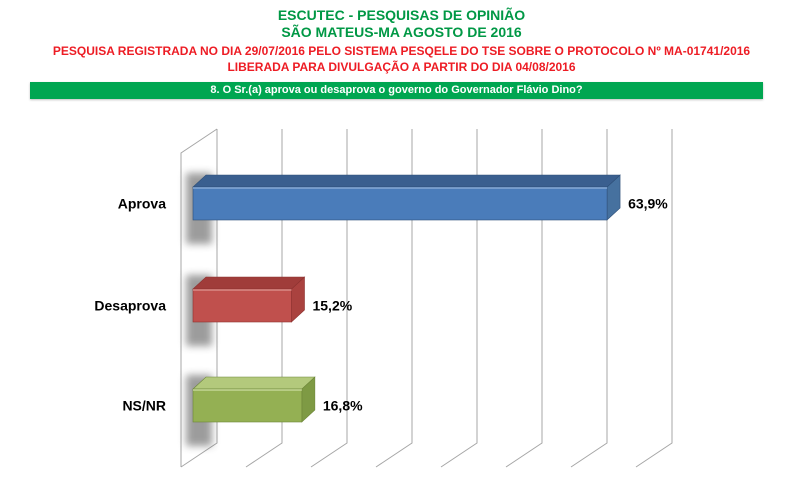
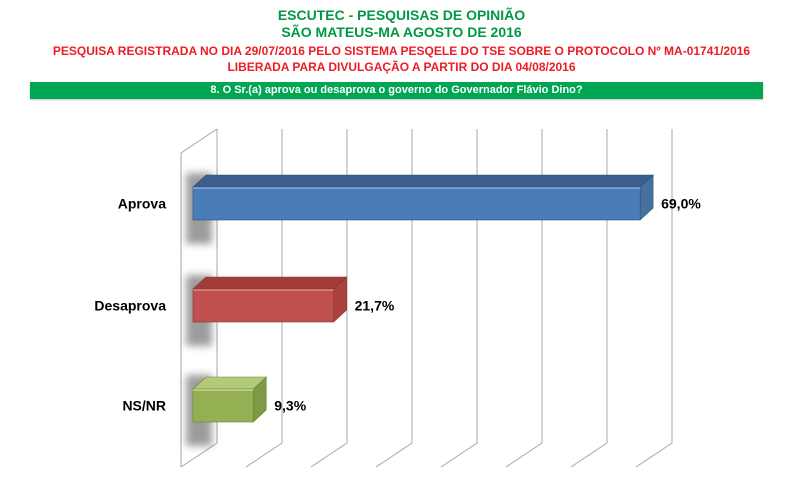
Aprova: 63,9% -> 69,0%
Desaprova: 15,2% -> 21,7%
NS/NR: 16,8% -> 9,3%
